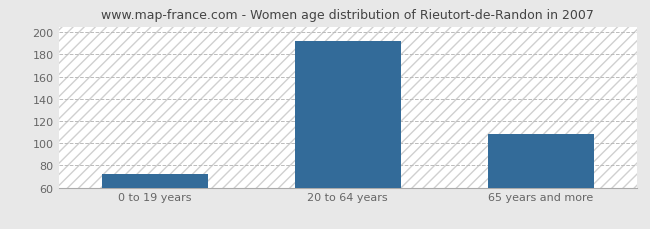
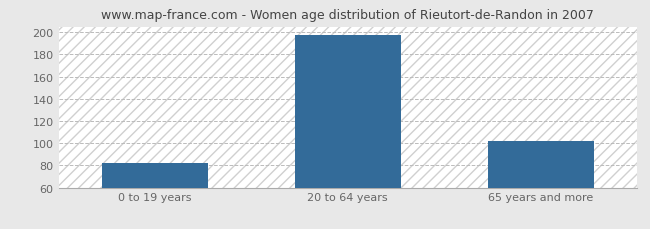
0 to 19 years: 72 -> 82
20 to 64 years: 192 -> 197
65 years and more: 108 -> 102
